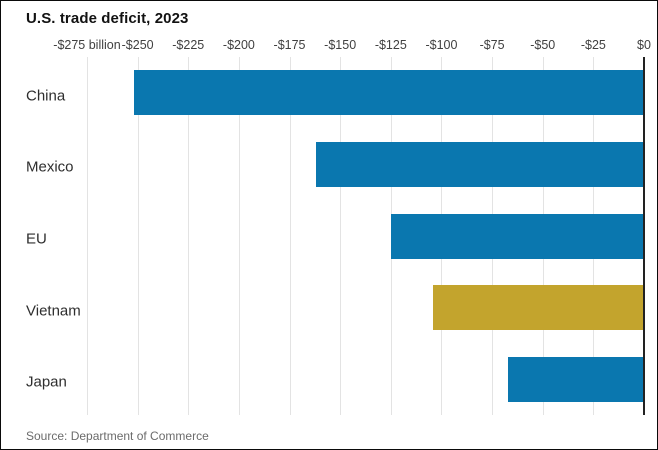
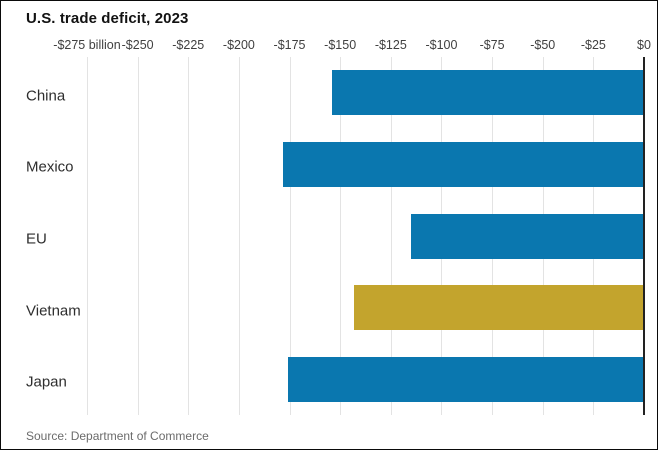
China: -$252 -> -$154
Mexico: -$162 -> -$178
EU: -$125 -> -$115
Vietnam: -$104 -> -$143
Japan: -$67 -> -$176
